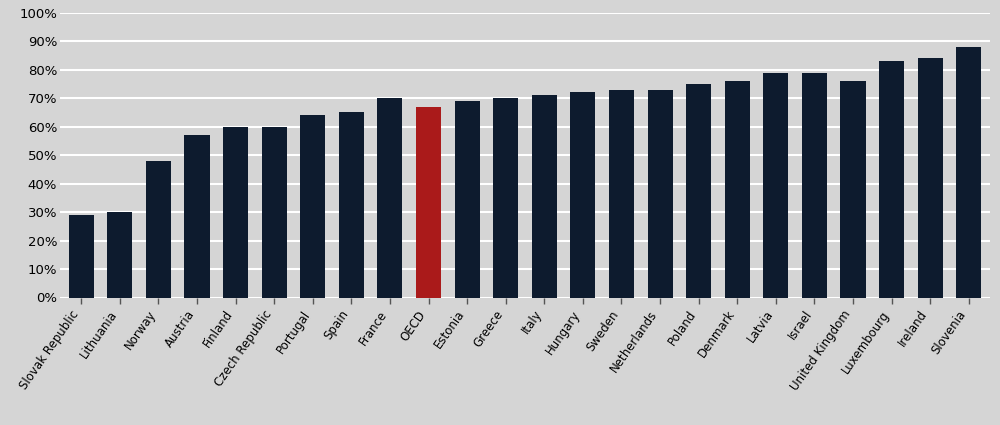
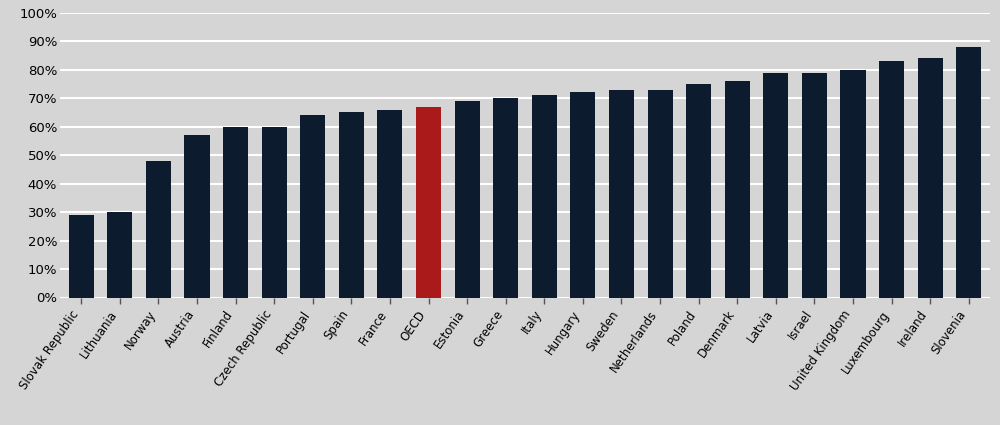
France: 70% -> 66%
United Kingdom: 76% -> 80%
